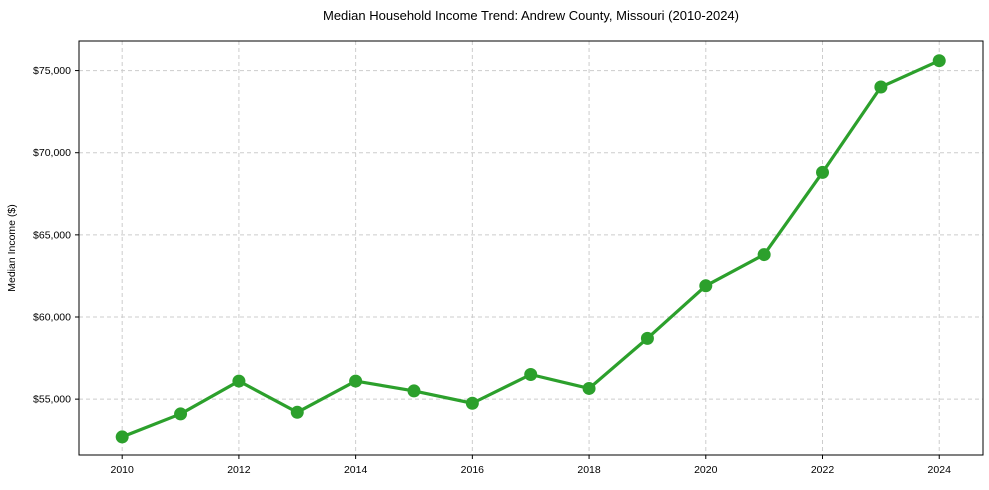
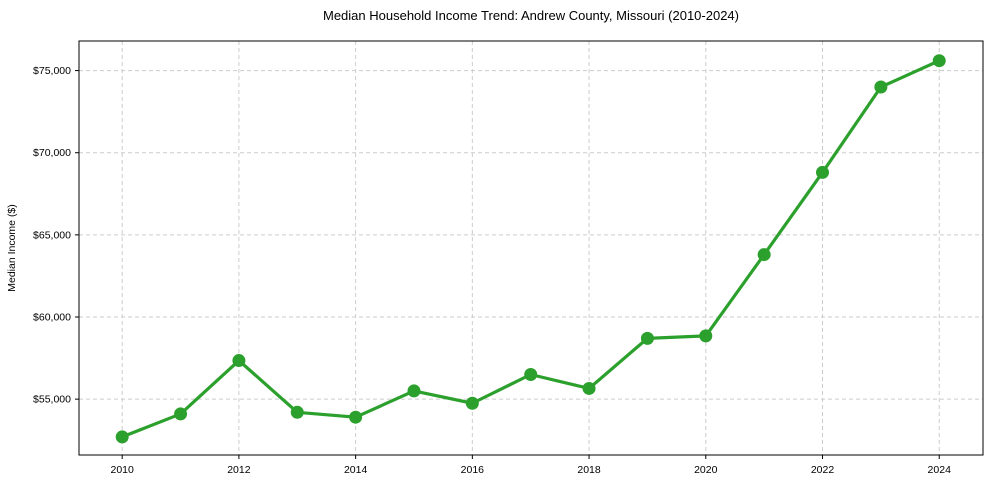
2012: $56100 -> $57400
2014: $56100 -> $53900
2020: $61900 -> $58800
